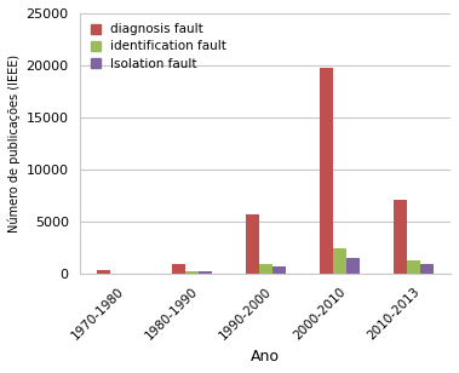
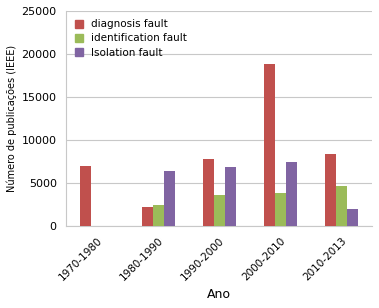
diagnosis fault/1970-1980: 300 -> 7000
diagnosis fault/1980-1990: 900 -> 2200
identification fault/1980-1990: 200 -> 2400
Isolation fault/1980-1990: 200 -> 6400
diagnosis fault/1990-2000: 5700 -> 7800
identification fault/1990-2000: 900 -> 3600
Isolation fault/1990-2000: 700 -> 6800
diagnosis fault/2000-2010: 19700 -> 18800
identification fault/2000-2010: 2400 -> 3800
Isolation fault/2000-2010: 1500 -> 7400
diagnosis fault/2010-2013: 7100 -> 8400
identification fault/2010-2013: 1200 -> 4600
Isolation fault/2010-2013: 900 -> 2000
